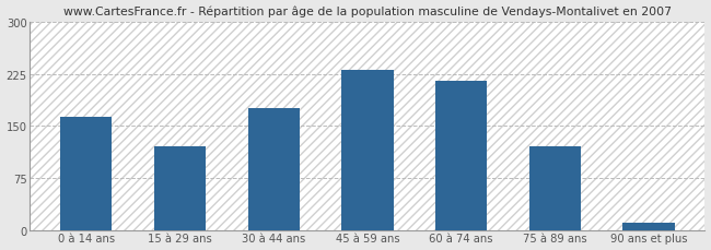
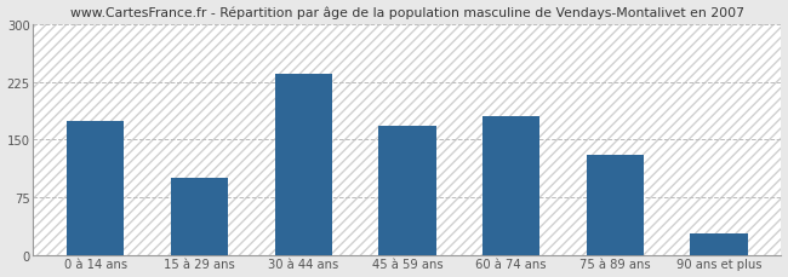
0 à 14 ans: 163 -> 174
15 à 29 ans: 120 -> 100
30 à 44 ans: 175 -> 236
45 à 59 ans: 230 -> 168
60 à 74 ans: 215 -> 180
75 à 89 ans: 120 -> 130
90 ans et plus: 10 -> 28
